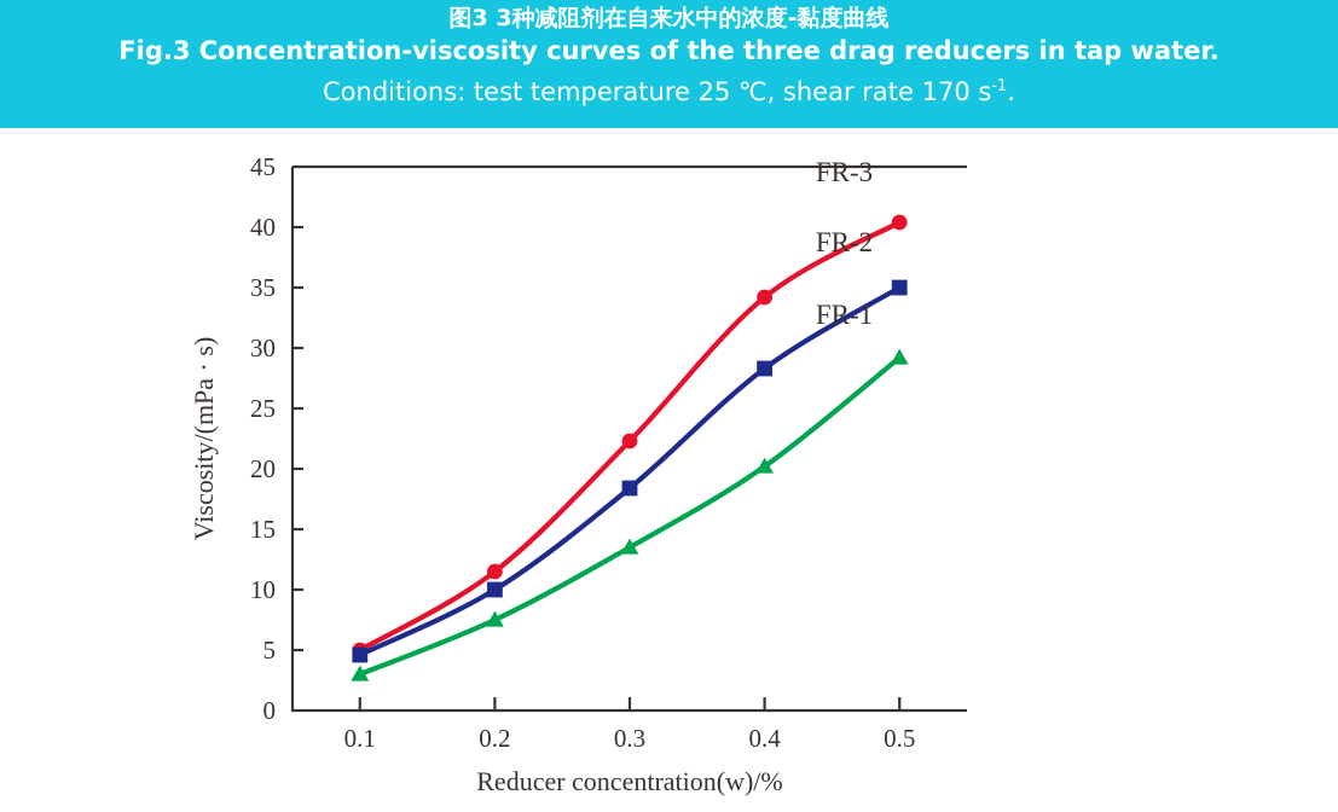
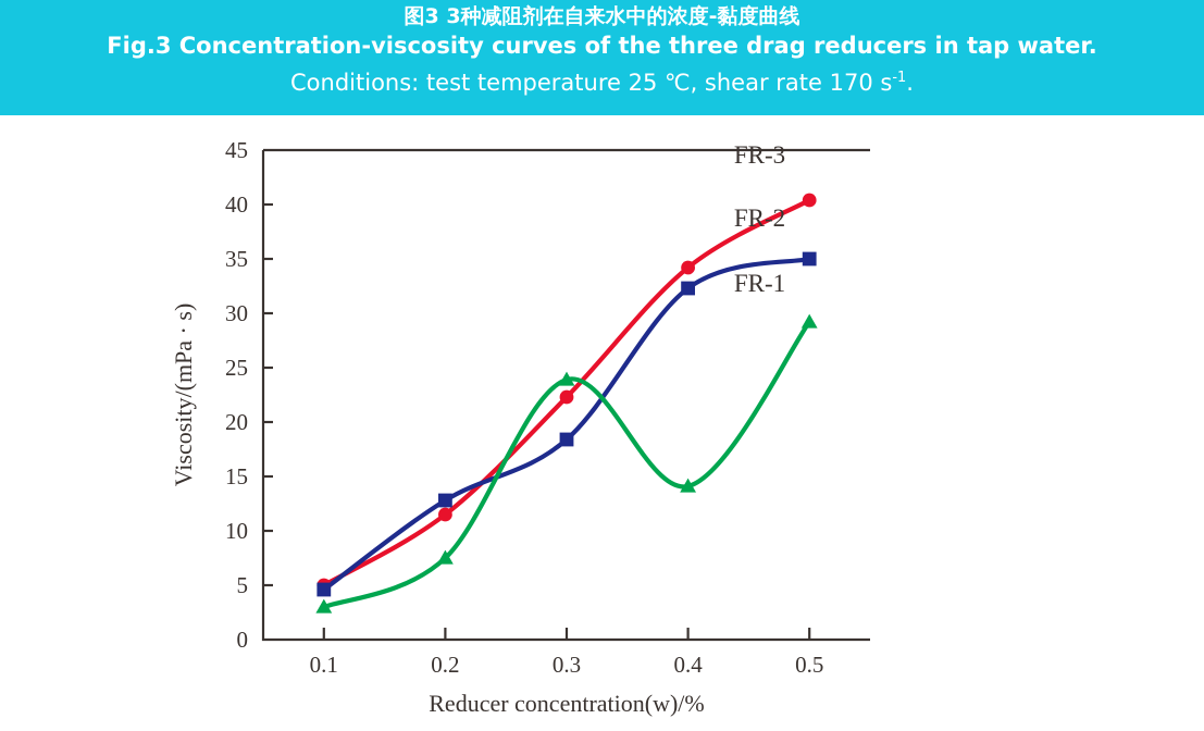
FR-2/0.2: 10.0 -> 12.8
FR-1/0.3: 13.5 -> 23.9
FR-2/0.4: 28.3 -> 32.3
FR-1/0.4: 20.2 -> 14.1
